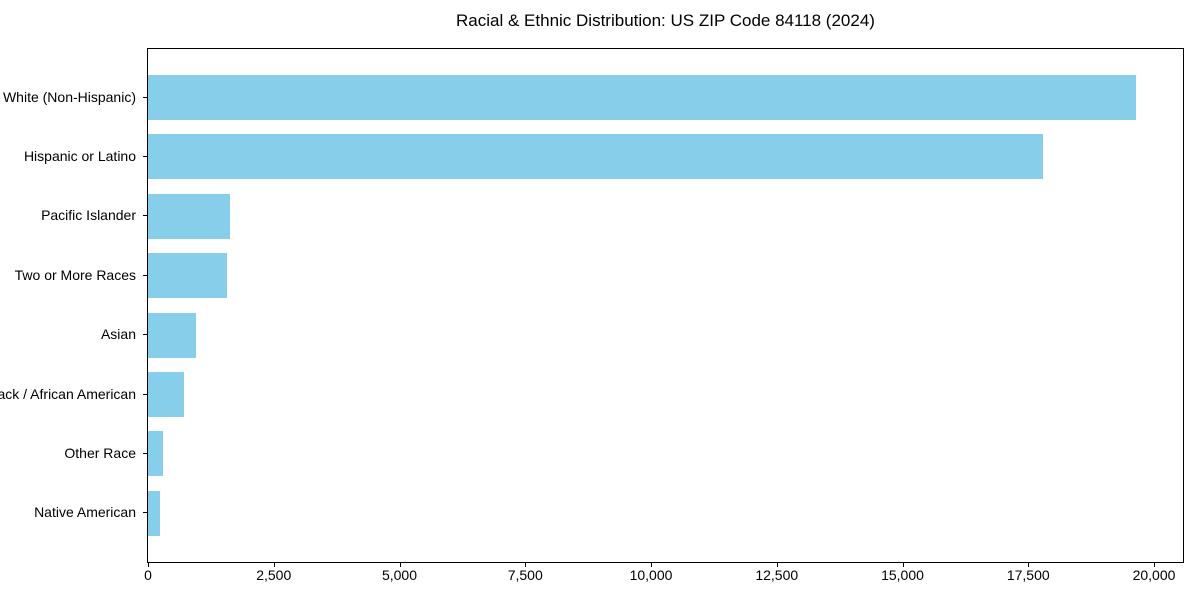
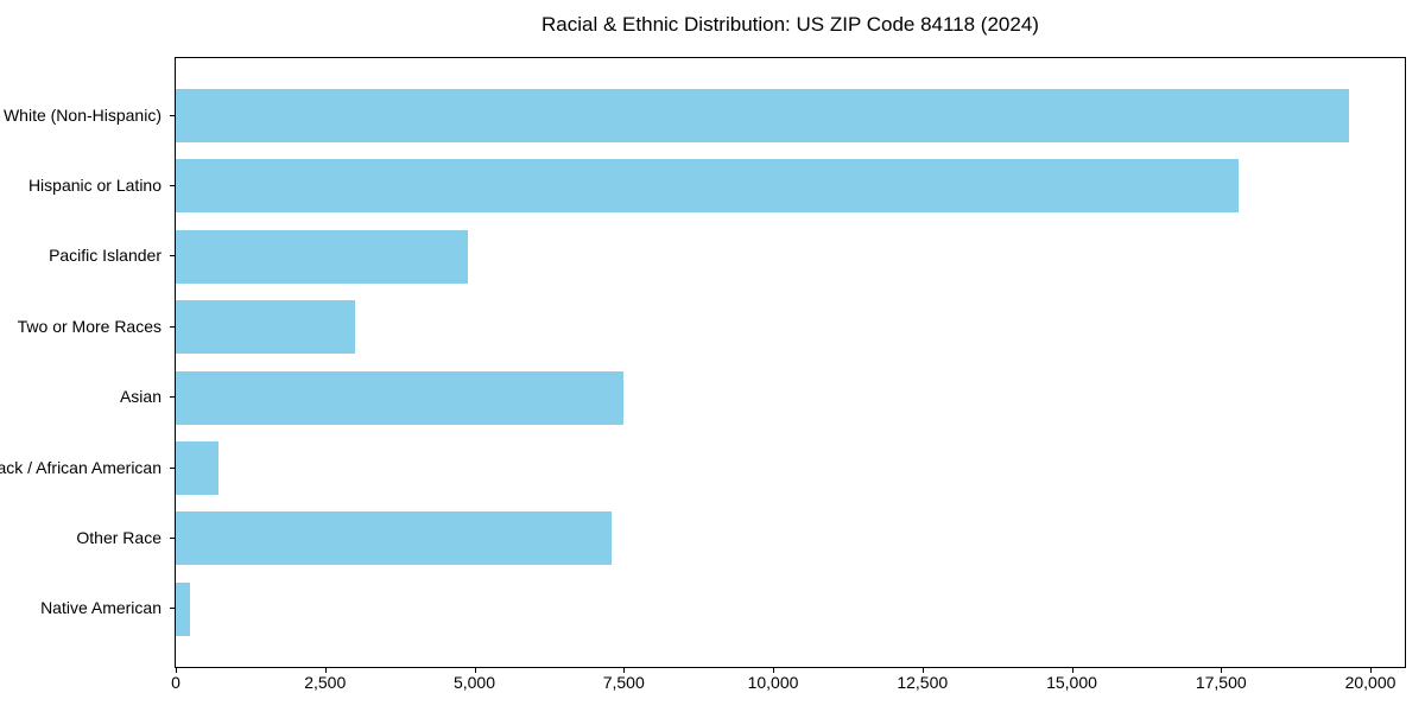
Pacific Islander: 1600 -> 4900
Two or More Races: 1600 -> 3000
Asian: 1000 -> 7500
Other Race: 300 -> 7300
